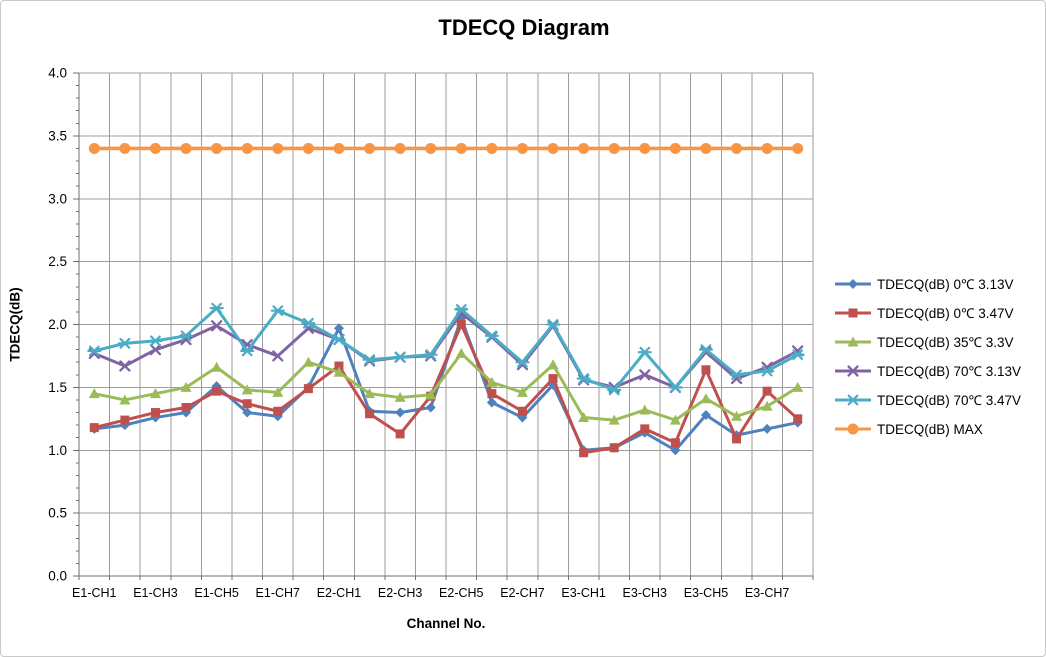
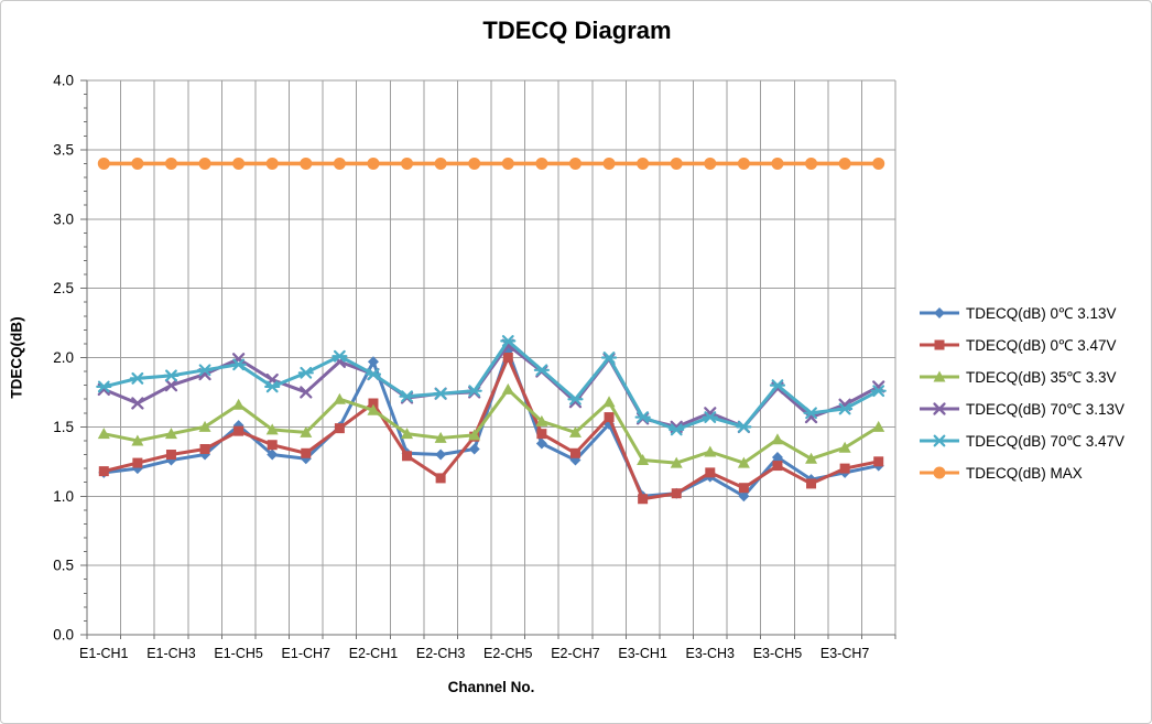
TDECQ(dB) 70℃ 3.47V/E1-CH5: 2.13 -> 1.95
TDECQ(dB) 70℃ 3.47V/E1-CH7: 2.11 -> 1.89
TDECQ(dB) 70℃ 3.47V/E3-CH3: 1.78 -> 1.57
TDECQ(dB) 0℃ 3.47V/E3-CH5: 1.64 -> 1.22
TDECQ(dB) 0℃ 3.47V/E3-CH7: 1.47 -> 1.20
